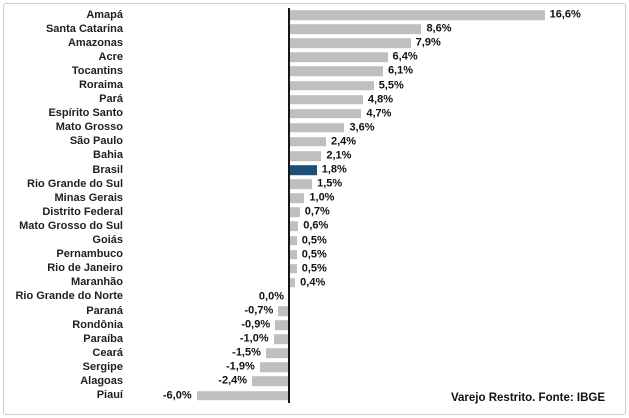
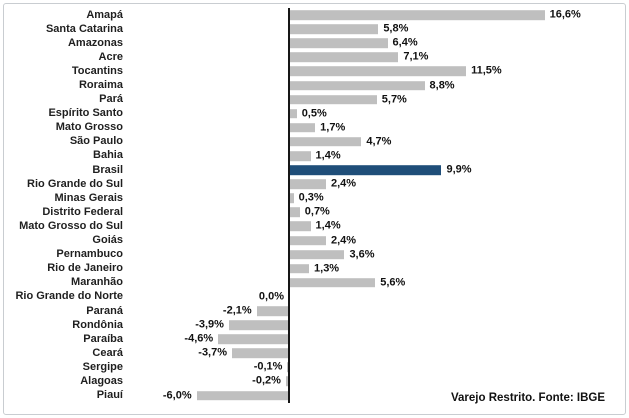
Santa Catarina: 8,6% -> 5,8%
Amazonas: 7,9% -> 6,4%
Acre: 6,4% -> 7,1%
Tocantins: 6,1% -> 11,5%
Roraima: 5,5% -> 8,8%
Pará: 4,8% -> 5,7%
Espírito Santo: 4,7% -> 0,5%
Mato Grosso: 3,6% -> 1,7%
São Paulo: 2,4% -> 4,7%
Bahia: 2,1% -> 1,4%
Brasil: 1,8% -> 9,9%
Rio Grande do Sul: 1,5% -> 2,4%
Minas Gerais: 1,0% -> 0,3%
Mato Grosso do Sul: 0,6% -> 1,4%
Goiás: 0,5% -> 2,4%
Pernambuco: 0,5% -> 3,6%
Rio de Janeiro: 0,5% -> 1,3%
Maranhão: 0,4% -> 5,6%
Paraná: -0,7% -> -2,1%
Rondônia: -0,9% -> -3,9%
Paraíba: -1,0% -> -4,6%
Ceará: -1,5% -> -3,7%
Sergipe: -1,9% -> -0,1%
Alagoas: -2,4% -> -0,2%
